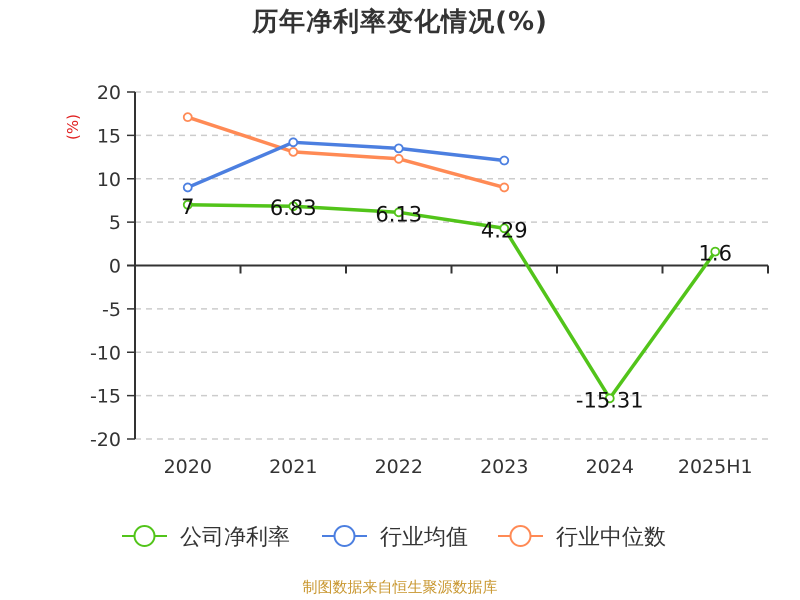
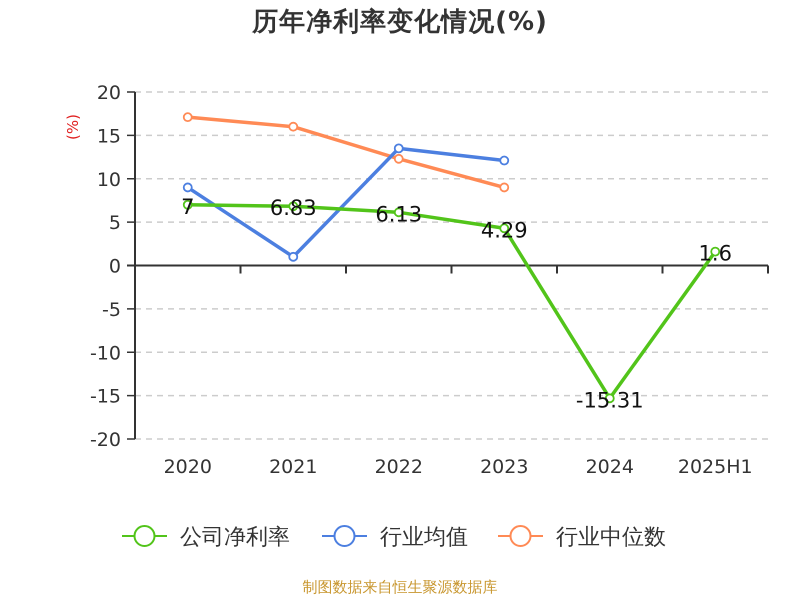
行业均值/2021: 14 -> 1
行业中位数/2021: 13 -> 16
